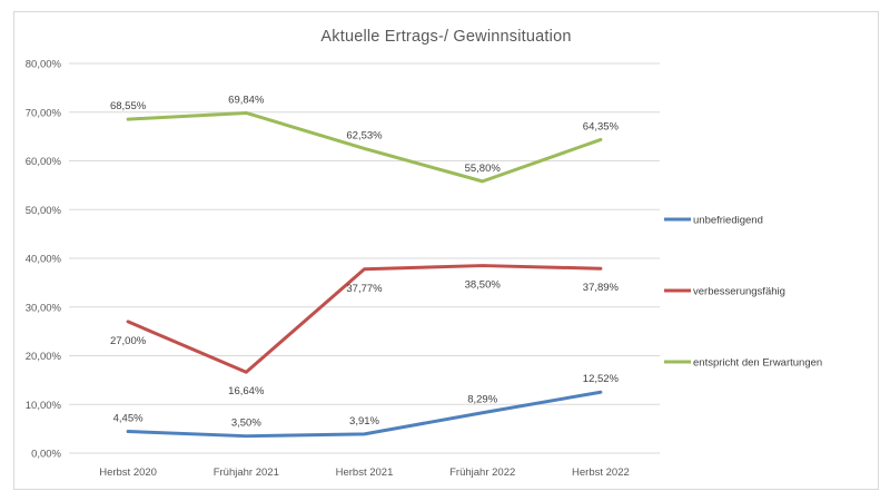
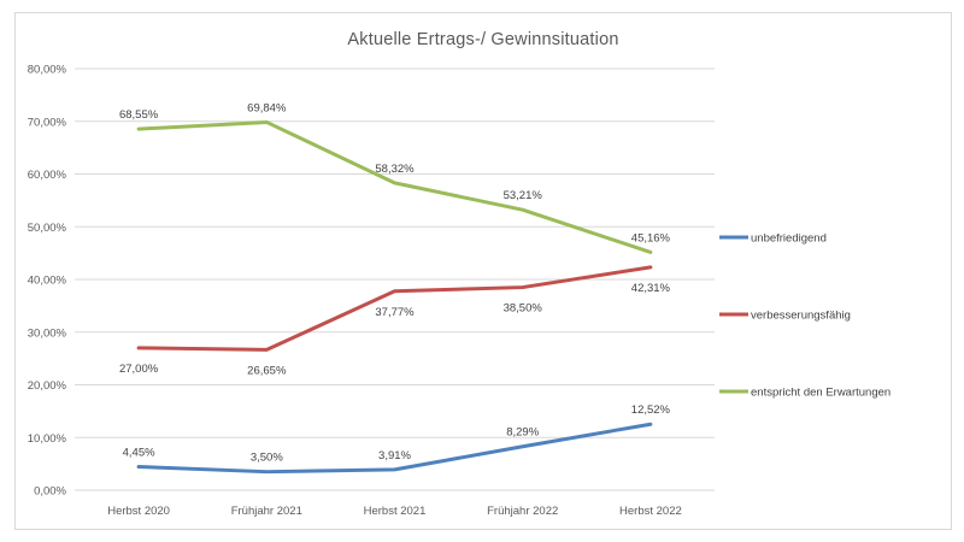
verbesserungsfähig/Frühjahr 2021: 16,64% -> 26,65%
entspricht den Erwartungen/Herbst 2021: 62,53% -> 58,32%
entspricht den Erwartungen/Frühjahr 2022: 55,80% -> 53,21%
verbesserungsfähig/Herbst 2022: 37,89% -> 42,31%
entspricht den Erwartungen/Herbst 2022: 64,35% -> 45,16%
